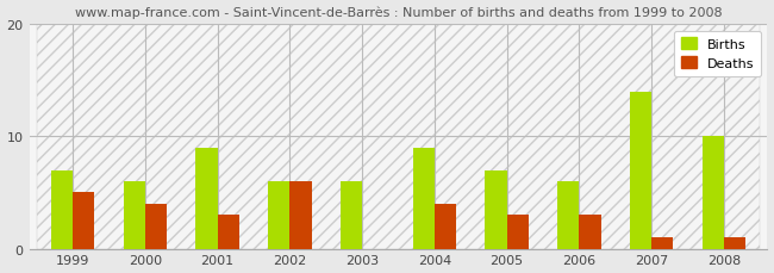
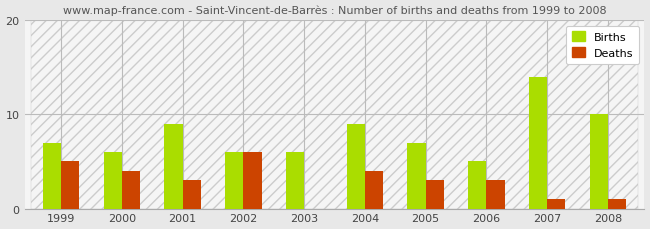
Births/2006: 6 -> 5
